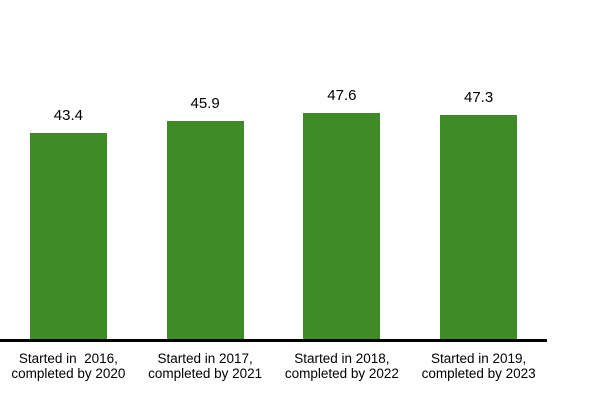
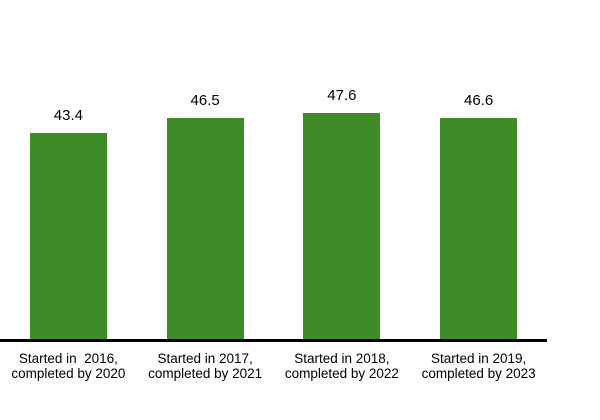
Started in 2017, completed by 2021: 45.9 -> 46.5
Started in 2019, completed by 2023: 47.3 -> 46.6
